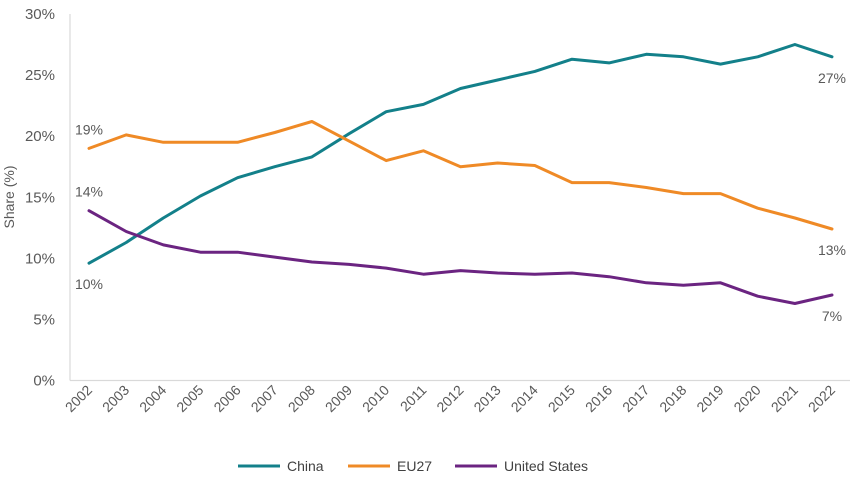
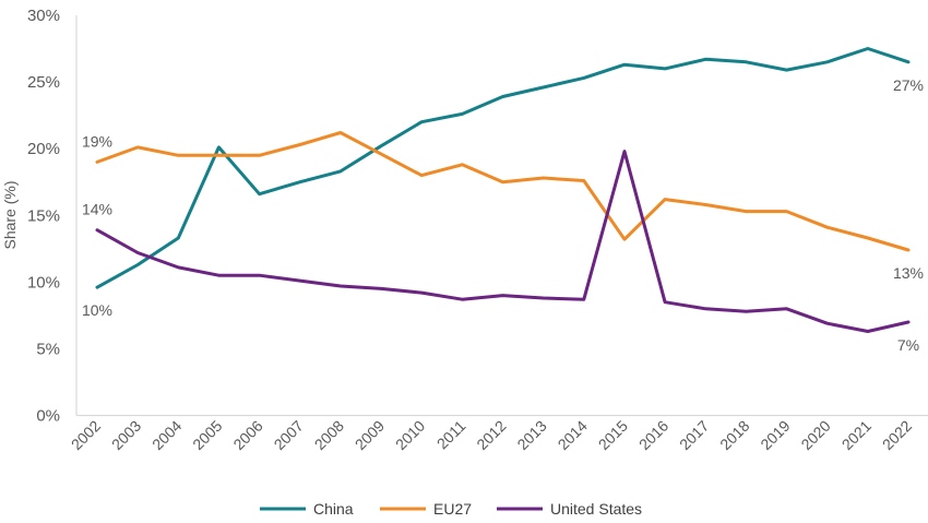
China/2005: 15.1% -> 20.1%
EU27/2015: 16.2% -> 13.2%
United States/2015: 8.8% -> 19.8%
